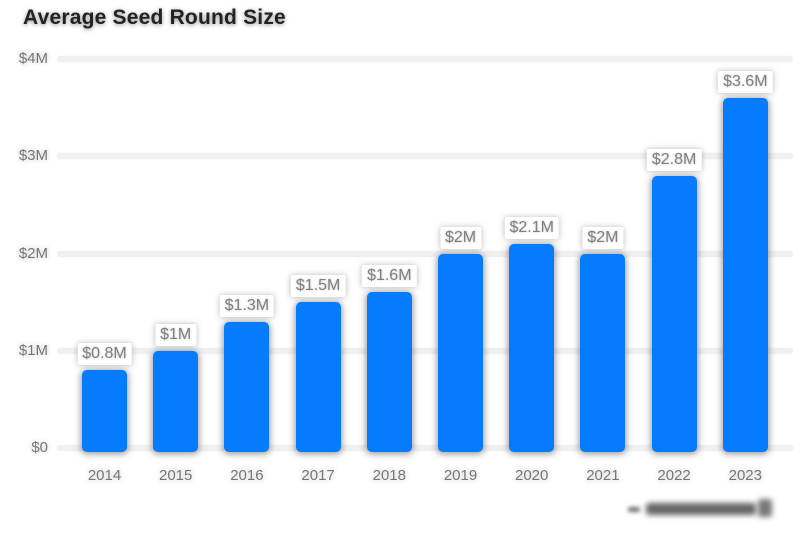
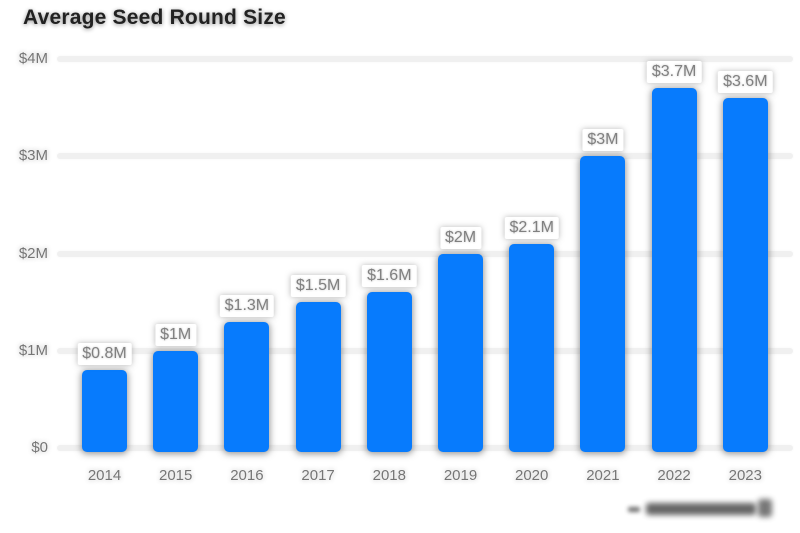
2021: $2M -> $3M
2022: $2.8M -> $3.7M
